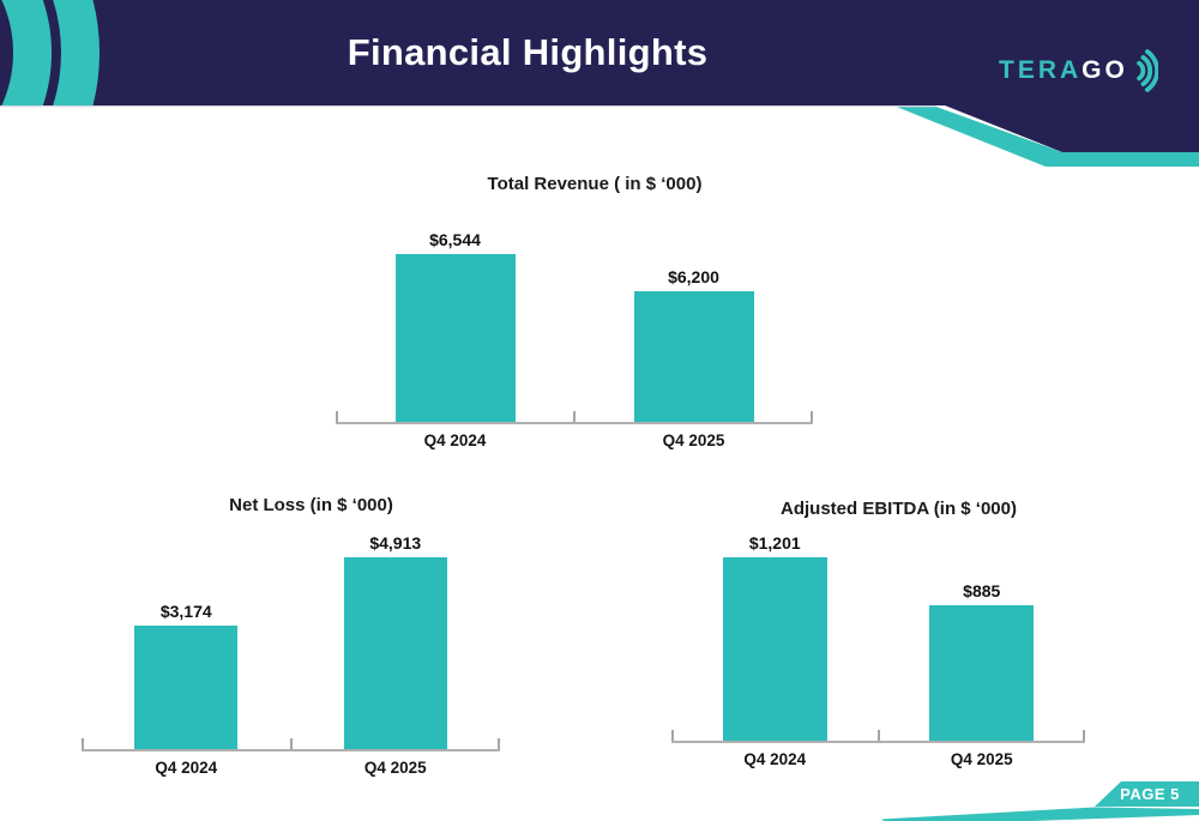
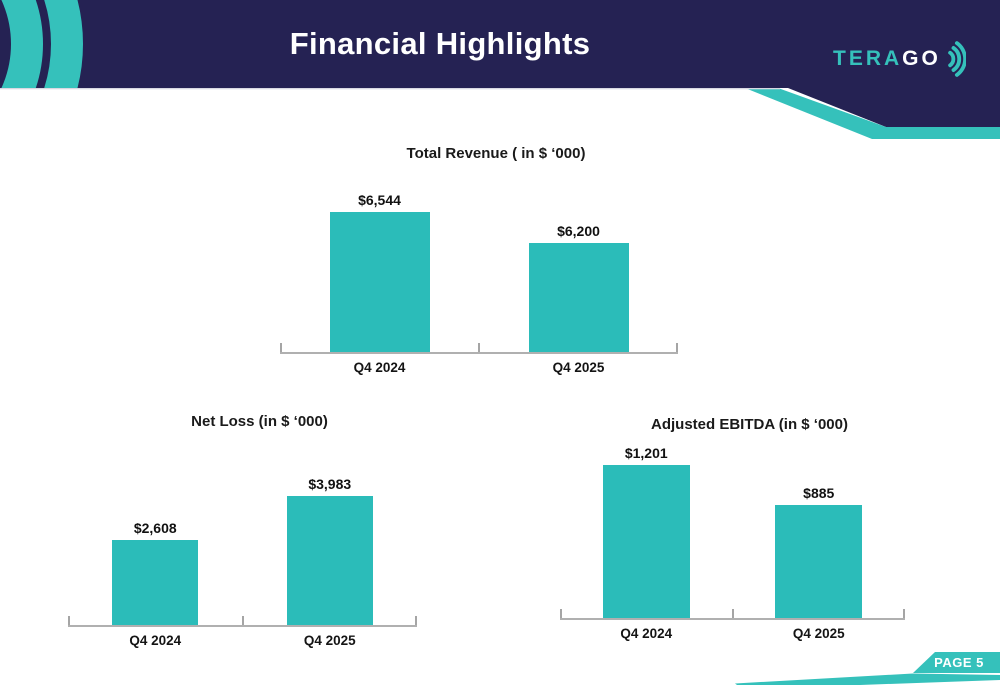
Net Loss (in $ ‘000)/Q4 2024: $3,174 -> $2,608
Net Loss (in $ ‘000)/Q4 2025: $4,913 -> $3,983
